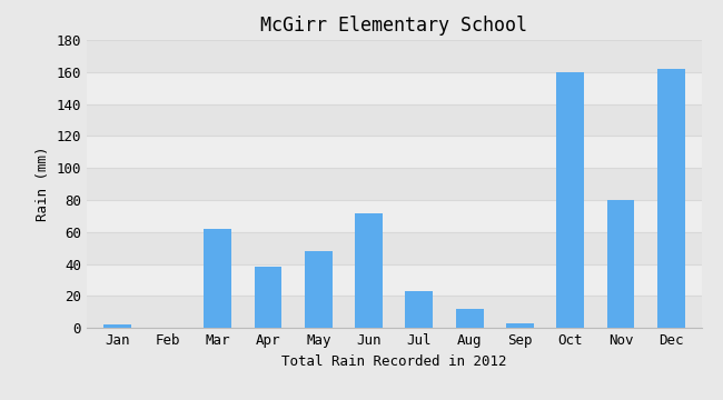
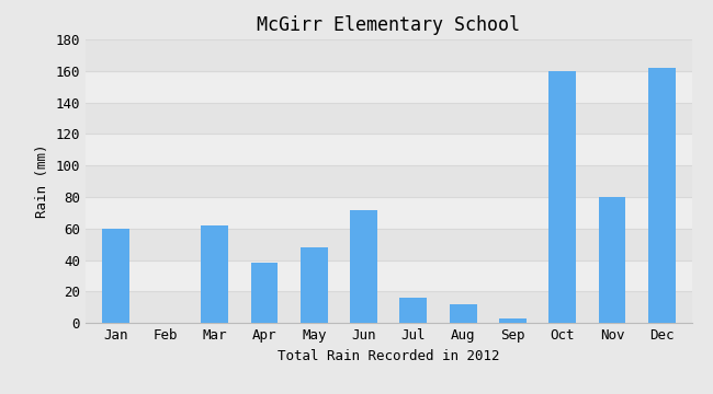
Jan: 2 -> 60
Jul: 23 -> 16
